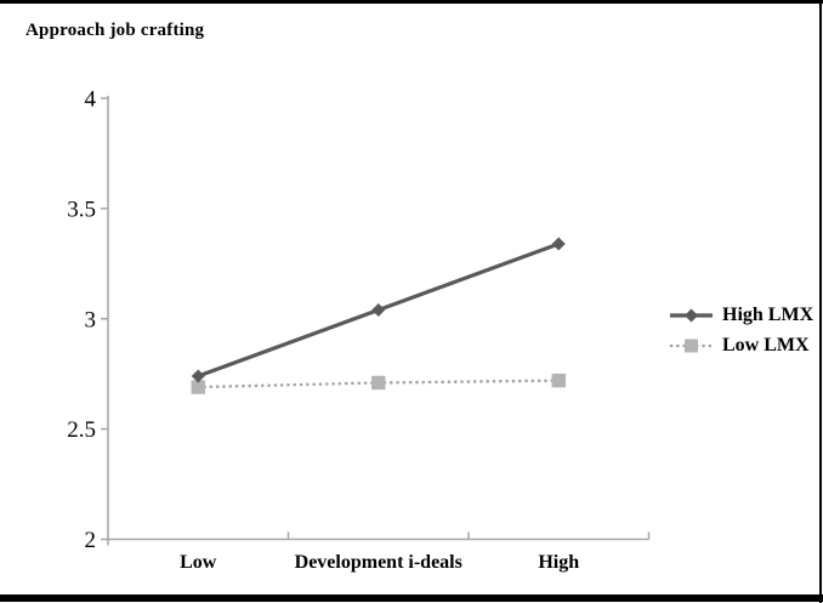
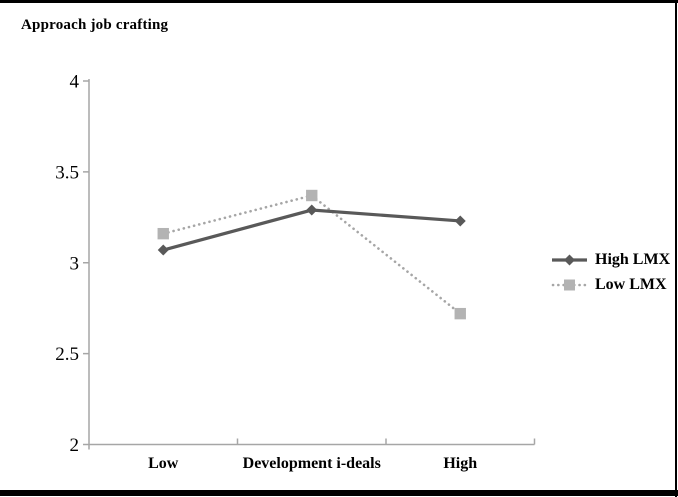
High LMX/Low: 2.74 -> 3.07
Low LMX/Low: 2.69 -> 3.16
High LMX/Development i-deals: 3.04 -> 3.29
Low LMX/Development i-deals: 2.71 -> 3.37
High LMX/High: 3.34 -> 3.23
